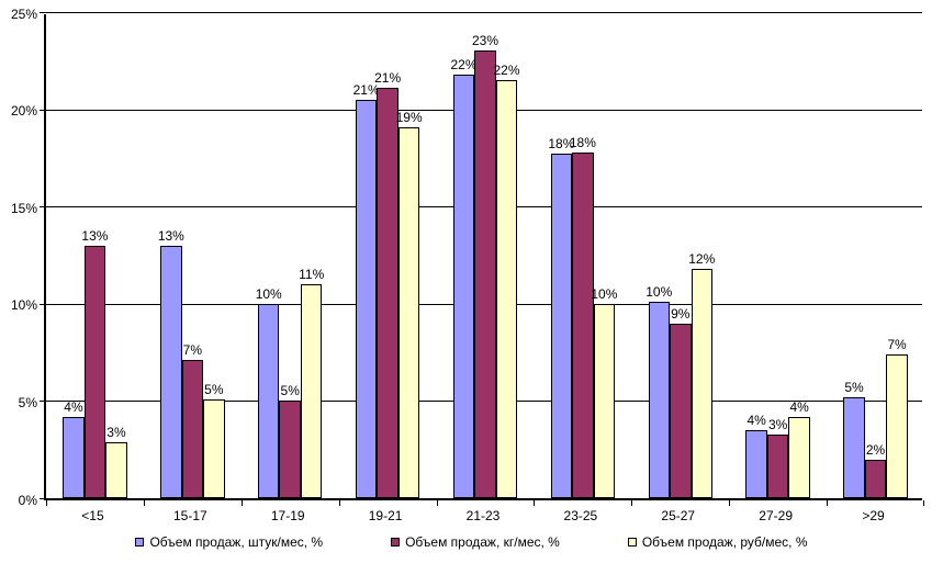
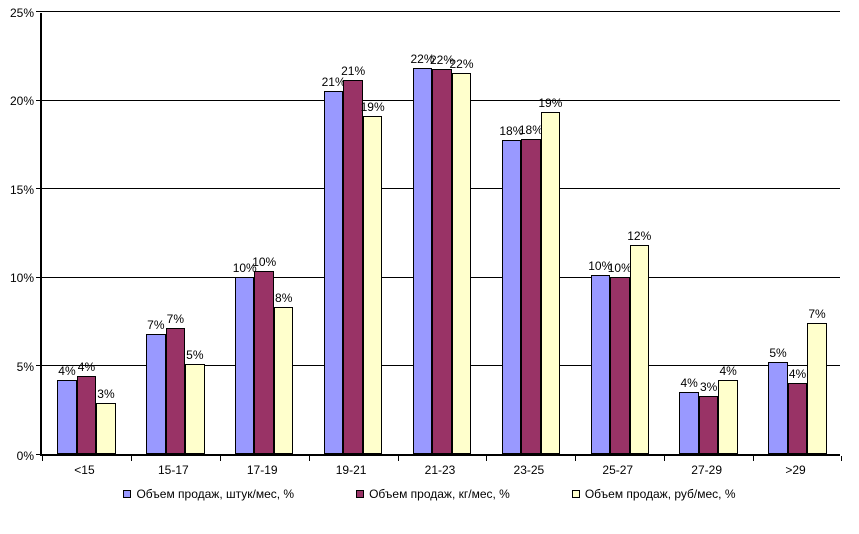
Объем продаж, кг/мес, %/<15: 13% -> 4%
Объем продаж, штук/мес, %/15-17: 13% -> 7%
Объем продаж, кг/мес, %/17-19: 5% -> 10%
Объем продаж, руб/мес, %/17-19: 11% -> 8%
Объем продаж, кг/мес, %/21-23: 23% -> 22%
Объем продаж, руб/мес, %/23-25: 10% -> 19%
Объем продаж, кг/мес, %/25-27: 9% -> 10%
Объем продаж, кг/мес, %/>29: 2% -> 4%
